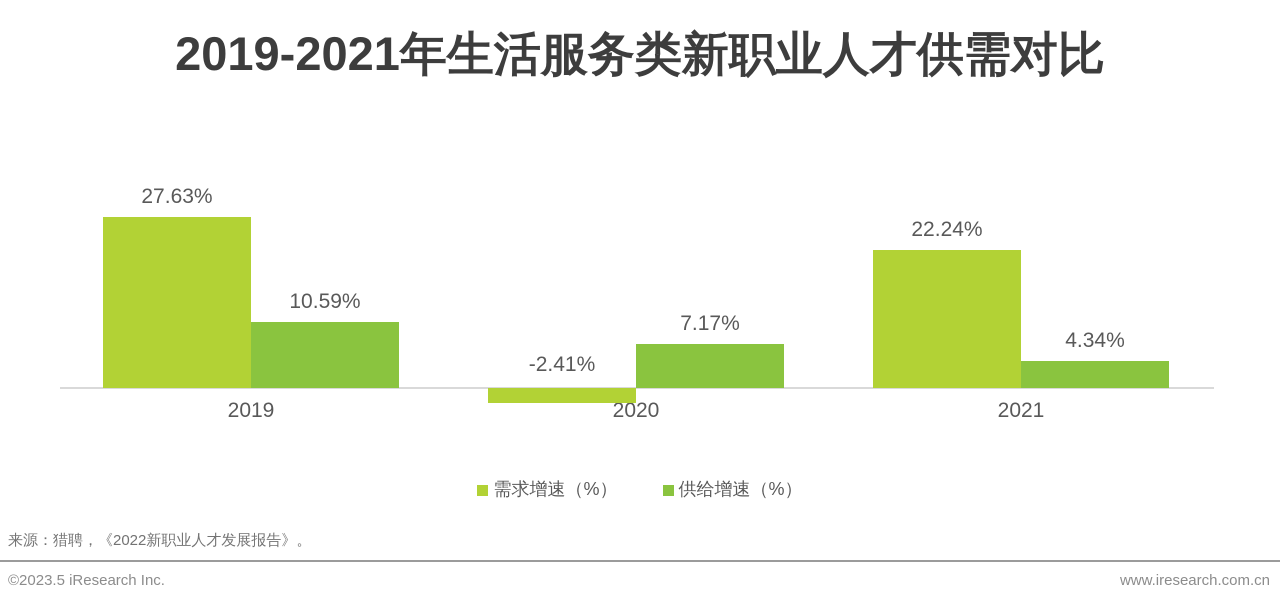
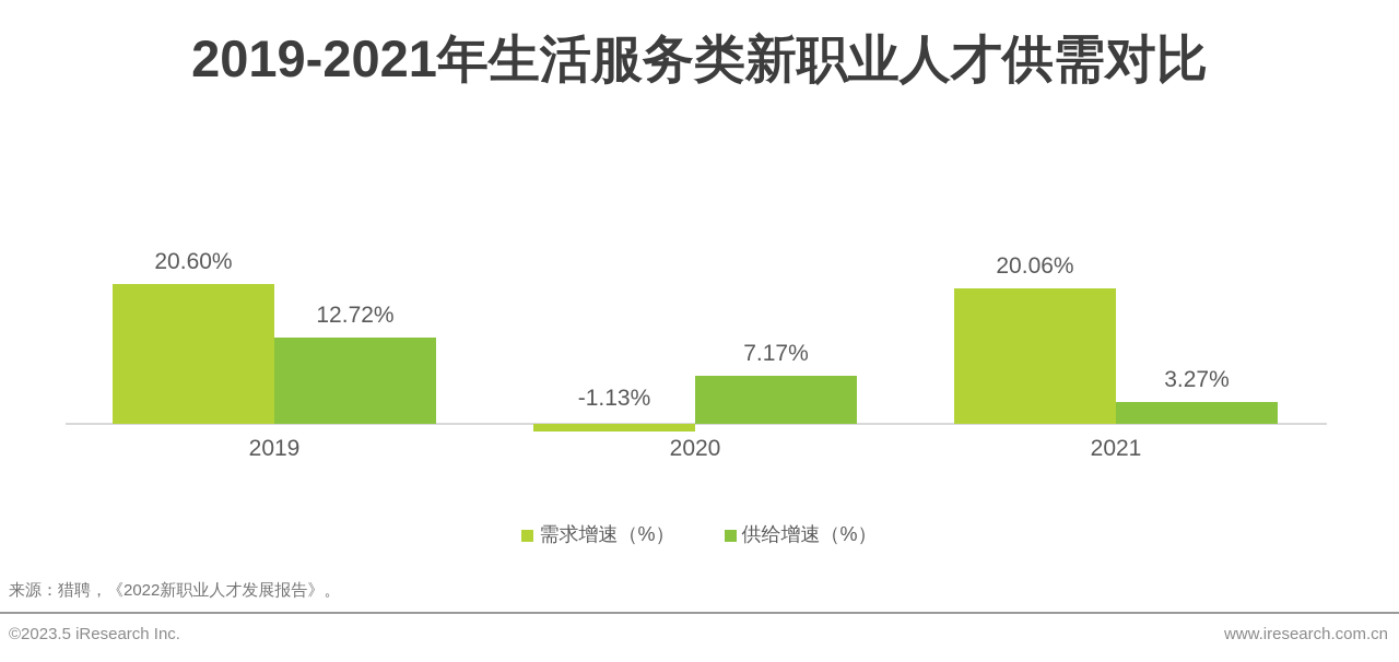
需求增速（%）/2019: 27.63% -> 20.60%
供给增速（%）/2019: 10.59% -> 12.72%
需求增速（%）/2020: -2.41% -> -1.13%
需求增速（%）/2021: 22.24% -> 20.06%
供给增速（%）/2021: 4.34% -> 3.27%
